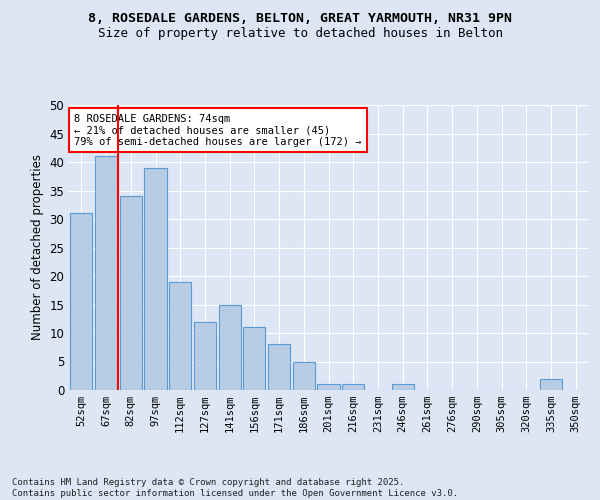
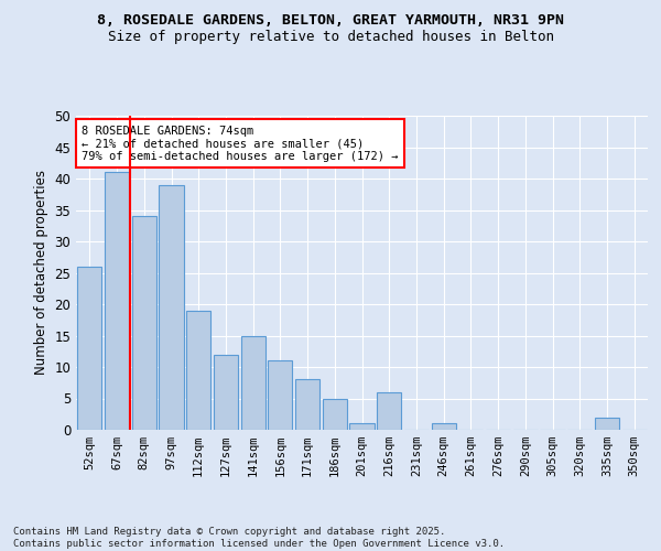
52sqm: 31 -> 26
216sqm: 1 -> 6
